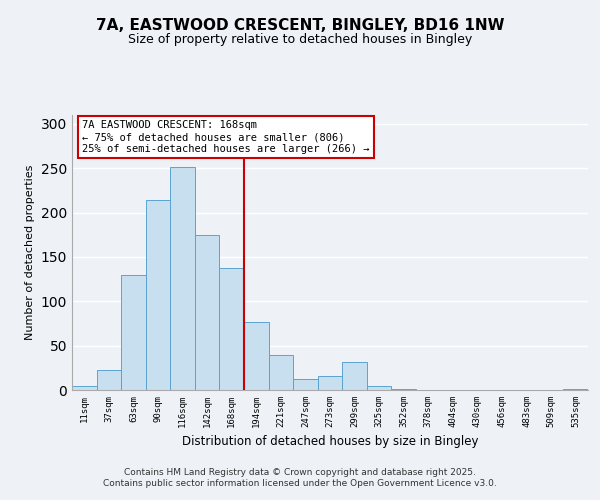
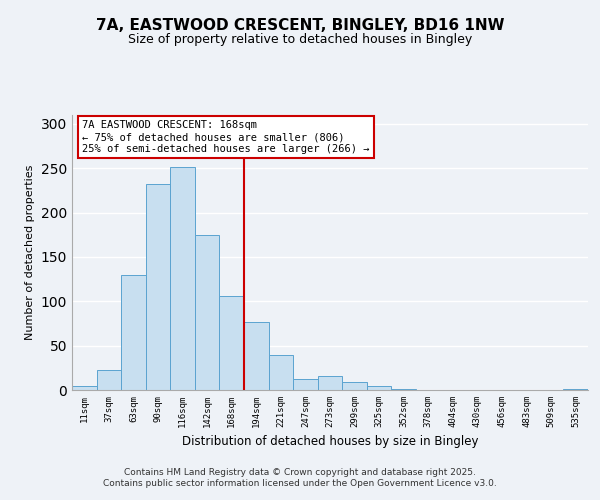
90sqm: 214 -> 232
168sqm: 138 -> 106
299sqm: 32 -> 9
